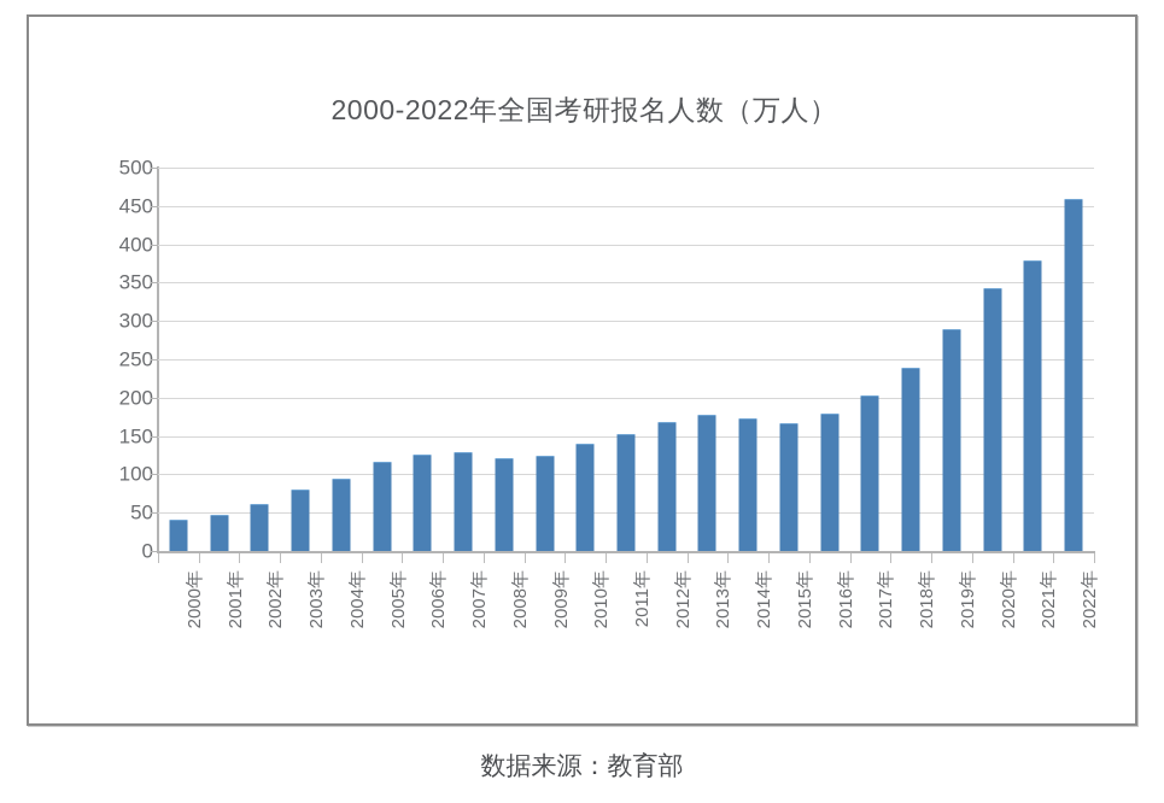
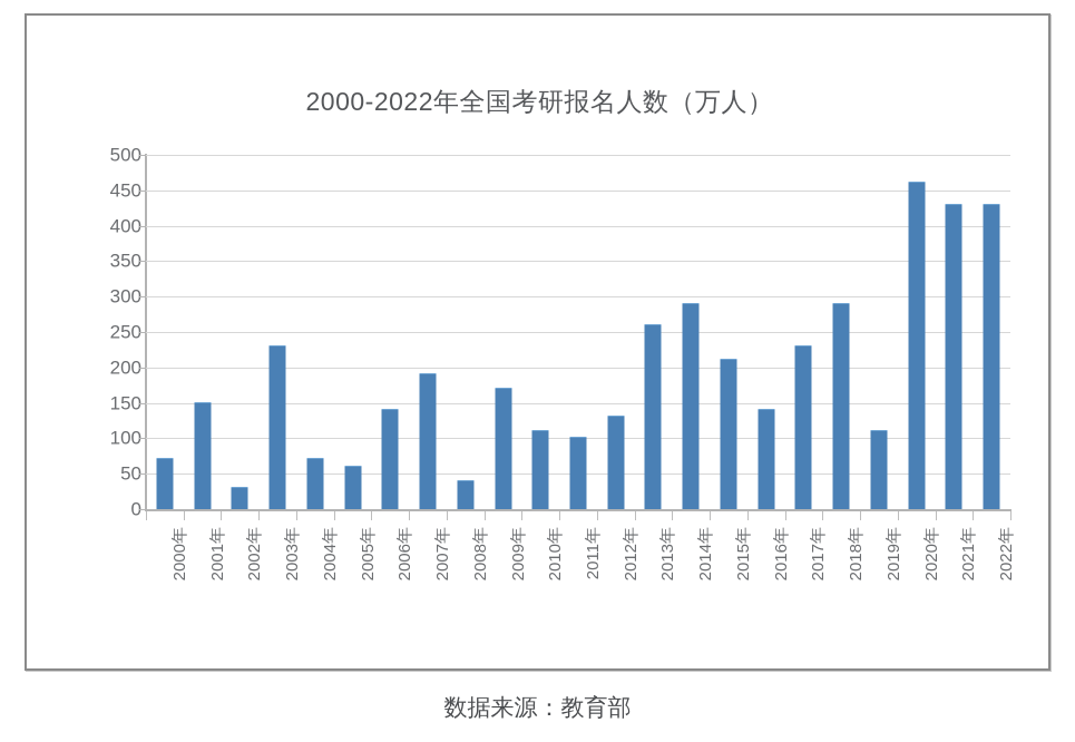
2000年: 40 -> 70
2001年: 40 -> 150
2002年: 60 -> 30
2003年: 80 -> 230
2004年: 90 -> 70
2005年: 120 -> 60
2006年: 120 -> 140
2007年: 130 -> 190
2008年: 120 -> 40
2009年: 120 -> 170
2010年: 140 -> 110
2011年: 150 -> 100
2012年: 170 -> 130
2013年: 180 -> 260
2014年: 170 -> 290
2015年: 160 -> 210
2016年: 180 -> 140
2017年: 200 -> 230
2018年: 240 -> 290
2019年: 290 -> 110
2020年: 340 -> 460
2021年: 380 -> 430
2022年: 460 -> 430
